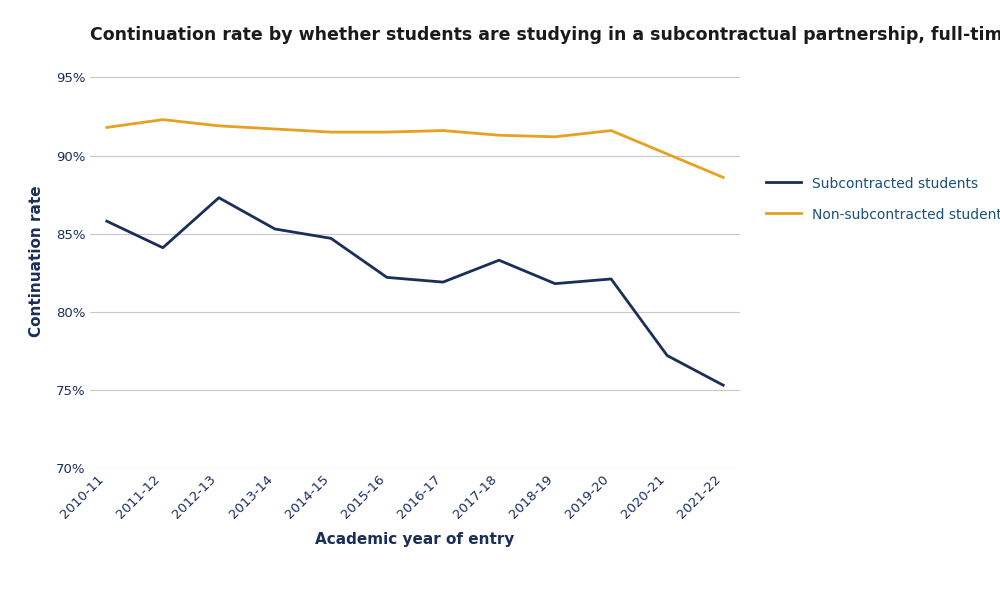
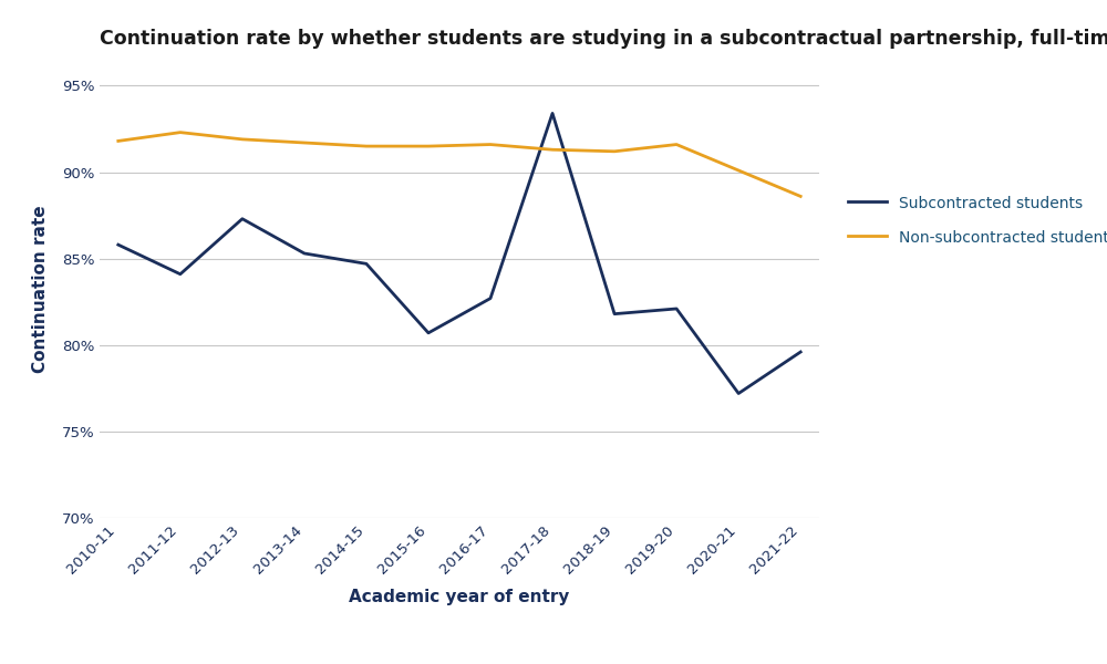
Subcontracted students/2015-16: 82.2% -> 80.7%
Subcontracted students/2016-17: 81.9% -> 82.7%
Subcontracted students/2017-18: 83.3% -> 93.4%
Subcontracted students/2021-22: 75.3% -> 79.6%
